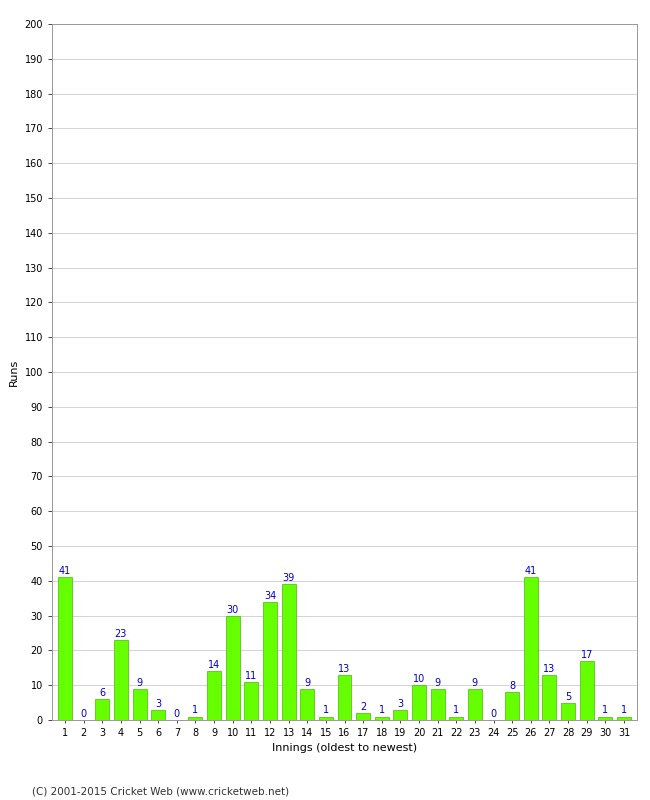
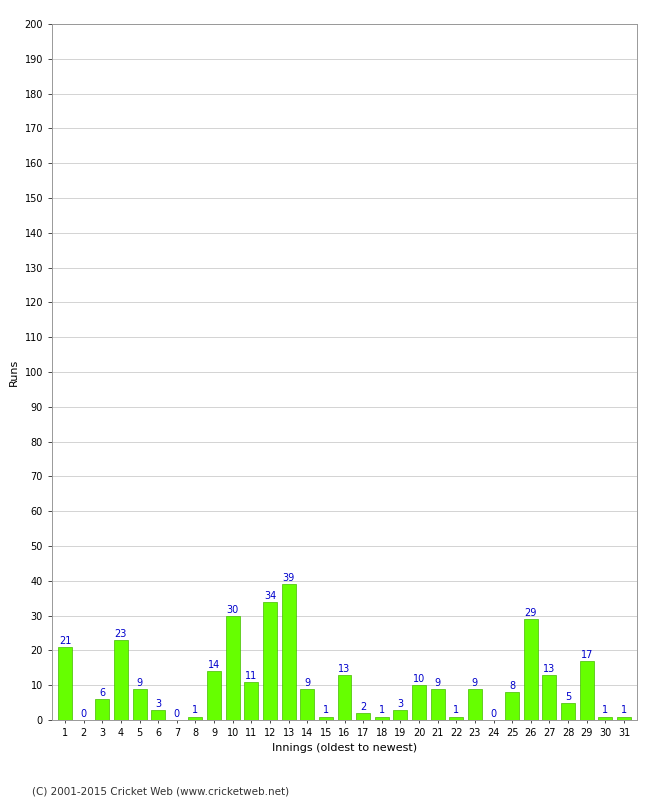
1: 41 -> 21
26: 41 -> 29
